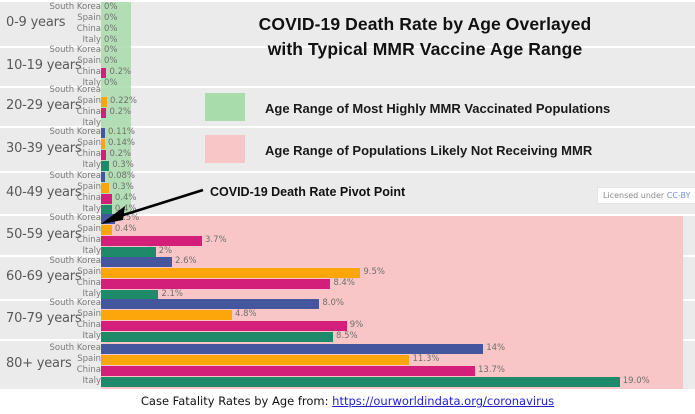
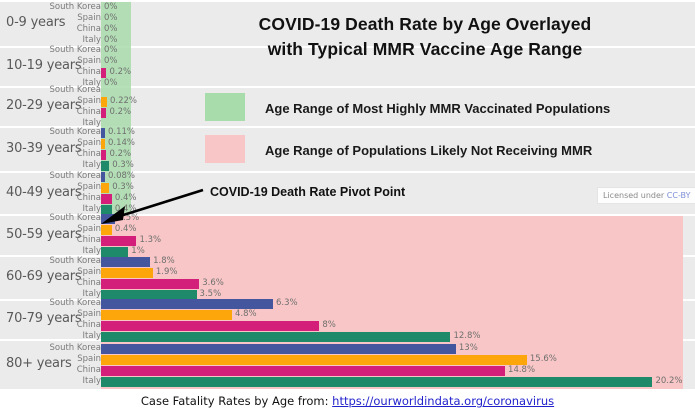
China/50-59 years: 3.7% -> 1.3%
Italy/50-59 years: 2% -> 1%
South Korea/60-69 years: 2.6% -> 1.8%
Spain/60-69 years: 9.5% -> 1.9%
China/60-69 years: 8.4% -> 3.6%
Italy/60-69 years: 2.1% -> 3.5%
South Korea/70-79 years: 8.0% -> 6.3%
China/70-79 years: 9% -> 8%
Italy/70-79 years: 8.5% -> 12.8%
South Korea/80+ years: 14% -> 13%
Spain/80+ years: 11.3% -> 15.6%
China/80+ years: 13.7% -> 14.8%
Italy/80+ years: 19.0% -> 20.2%
